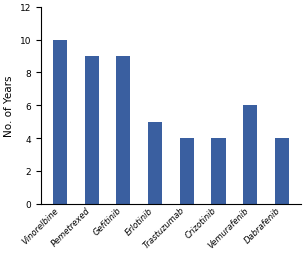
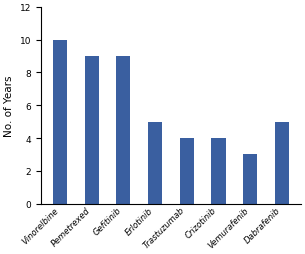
Vemurafenib: 6 -> 3
Dabrafenib: 4 -> 5
